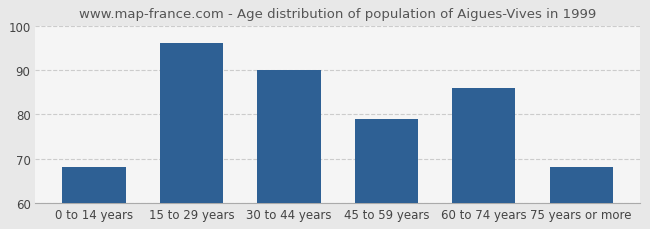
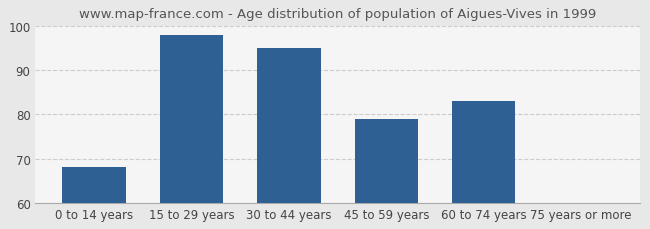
15 to 29 years: 96 -> 98
30 to 44 years: 90 -> 95
60 to 74 years: 86 -> 83
75 years or more: 68 -> 60
